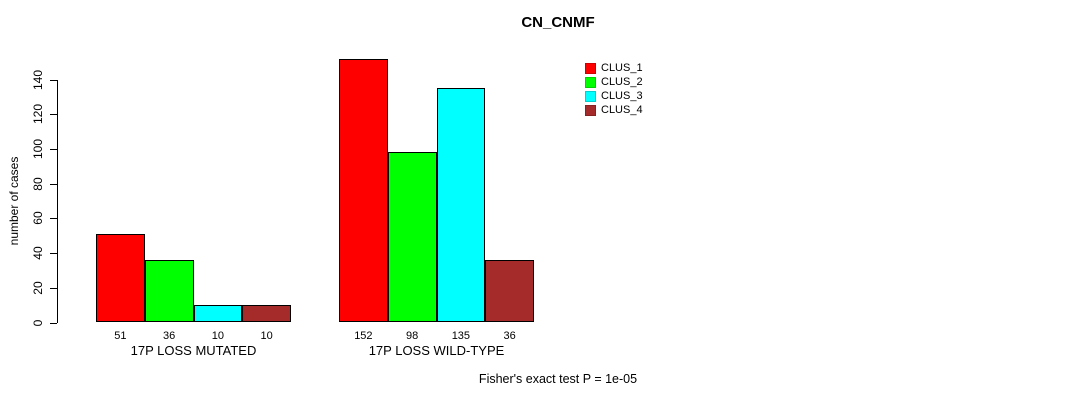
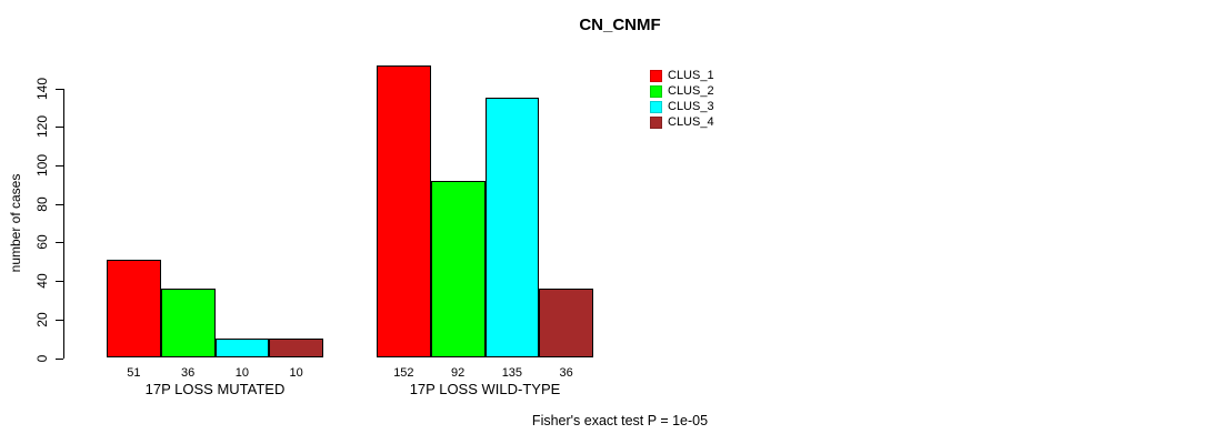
CLUS_2/17P LOSS WILD-TYPE: 98 -> 92
